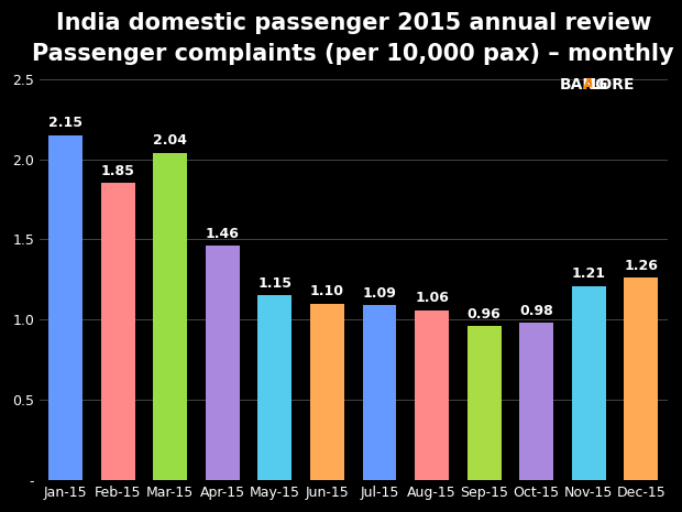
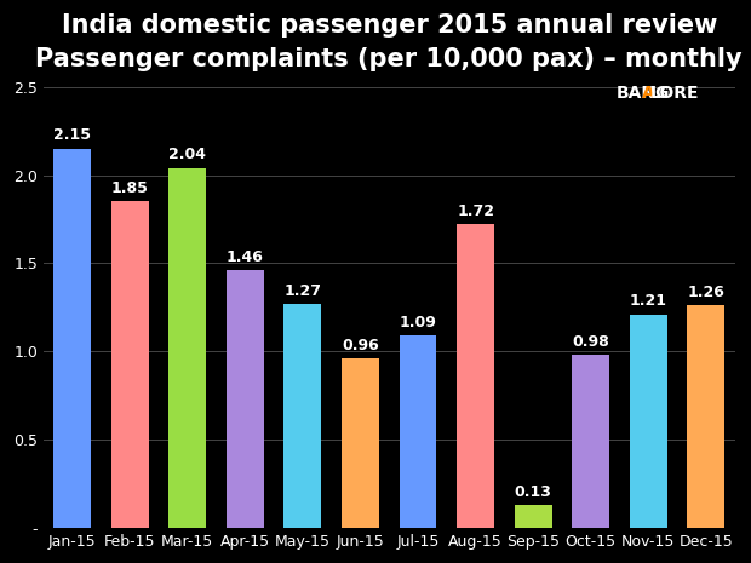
May-15: 1.15 -> 1.27
Jun-15: 1.10 -> 0.96
Aug-15: 1.06 -> 1.72
Sep-15: 0.96 -> 0.13
